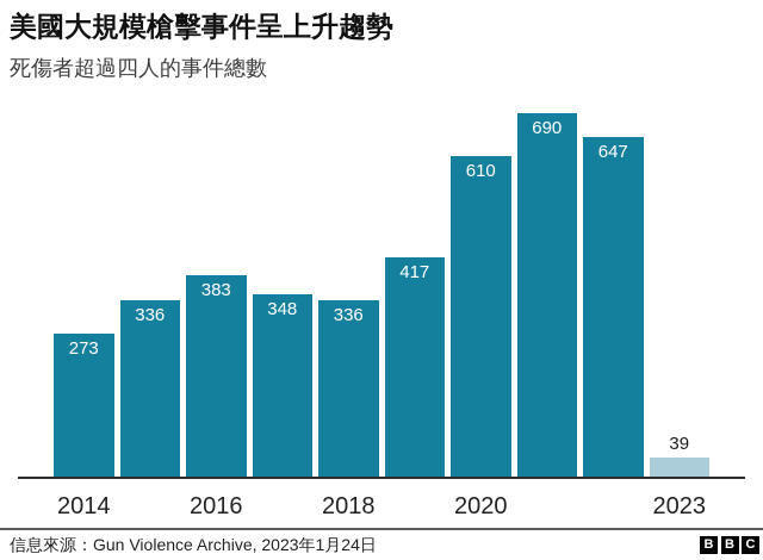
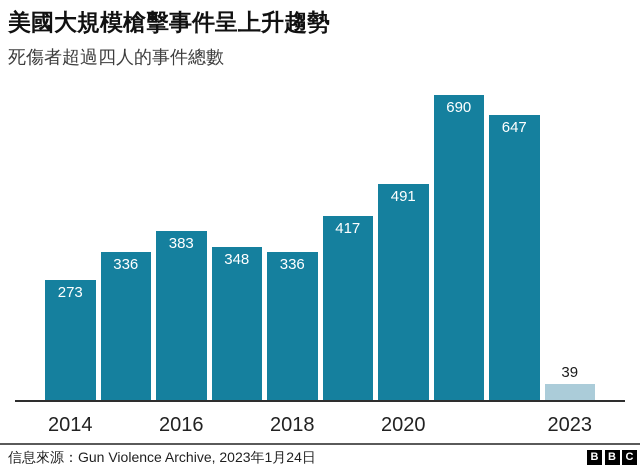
2020: 610 -> 491
